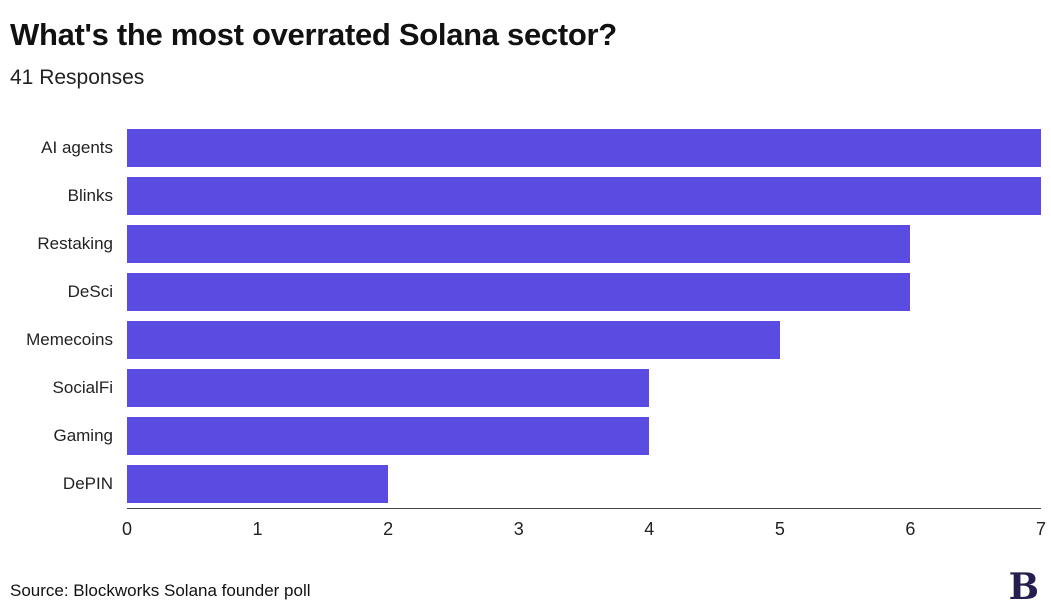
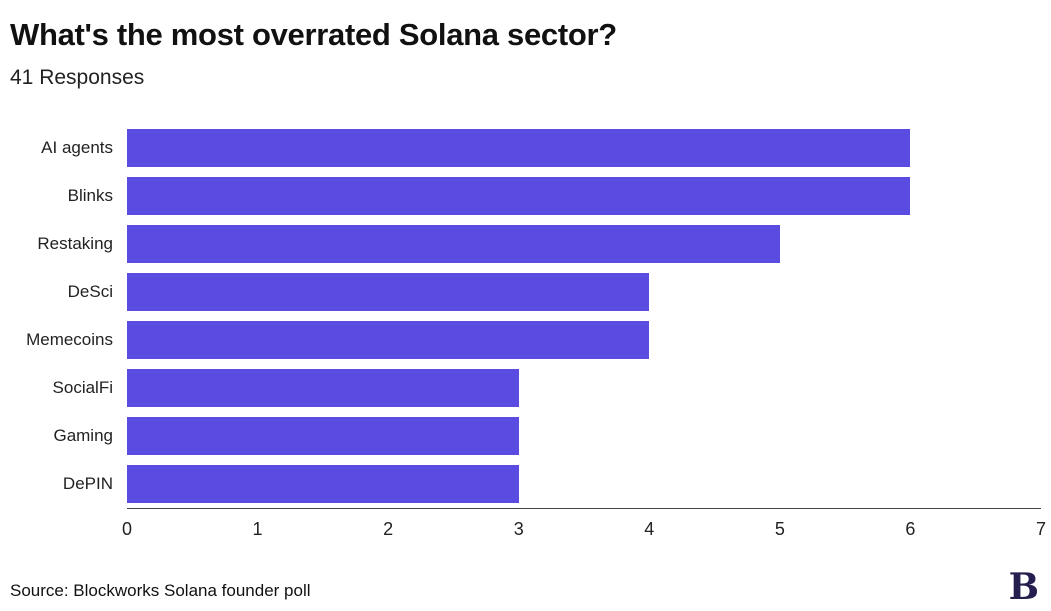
AI agents: 7 -> 6
Blinks: 7 -> 6
Restaking: 6 -> 5
DeSci: 6 -> 4
Memecoins: 5 -> 4
SocialFi: 4 -> 3
Gaming: 4 -> 3
DePIN: 2 -> 3
